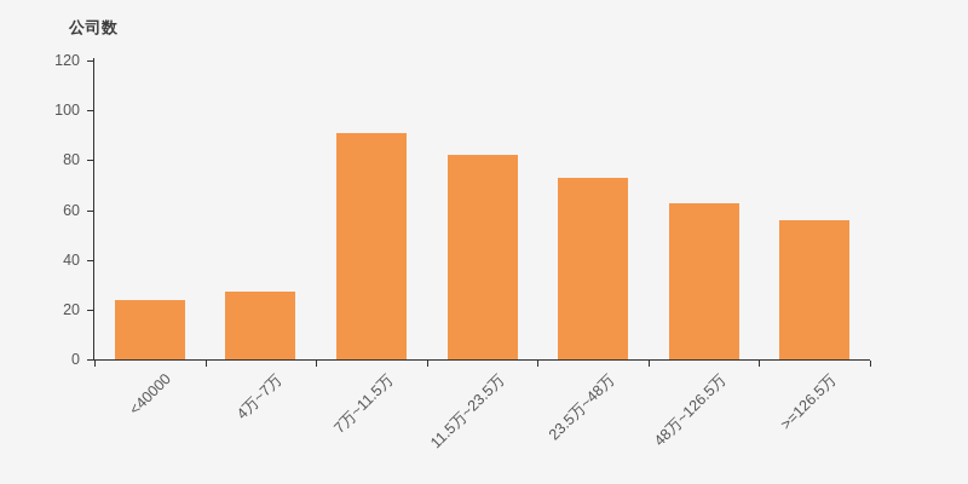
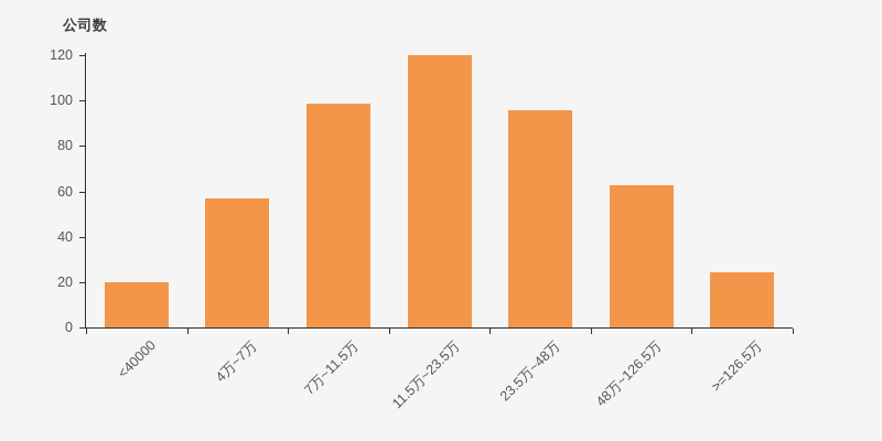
<40000: 24 -> 20
4万~7万: 27 -> 57
7万~11.5万: 91 -> 98
11.5万~23.5万: 82 -> 120
23.5万~48万: 73 -> 96
>=126.5万: 56 -> 24
